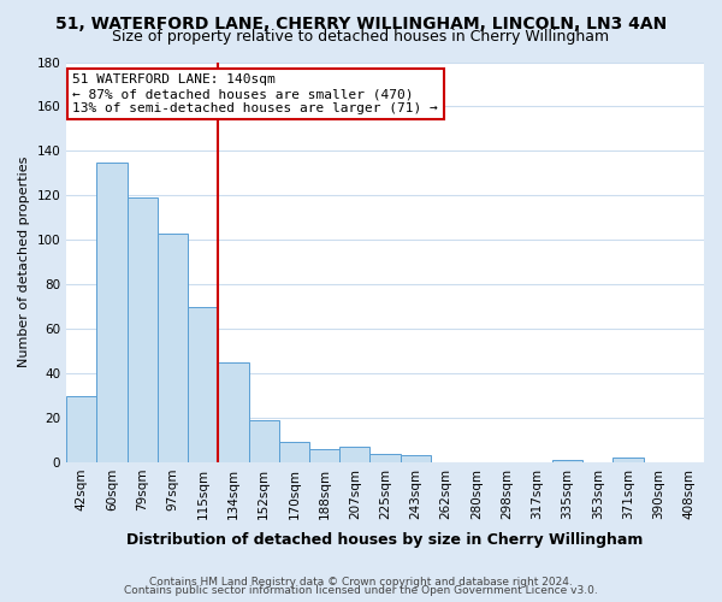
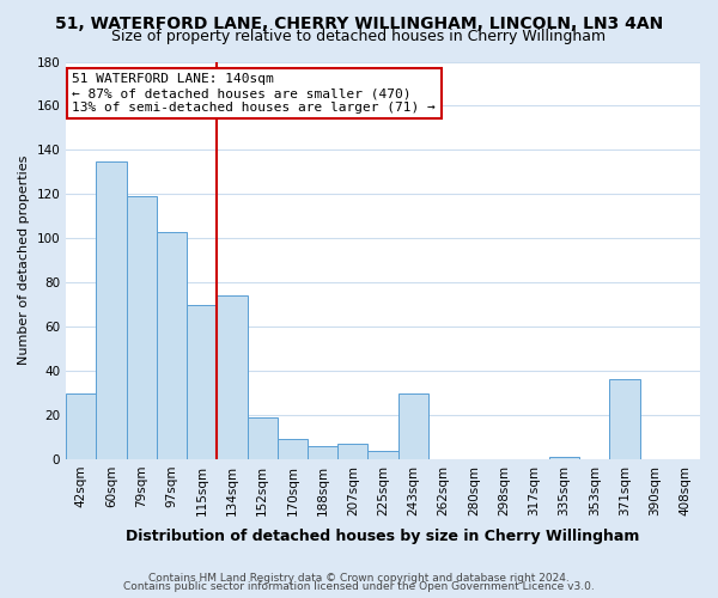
134sqm: 45 -> 74
243sqm: 3 -> 30
371sqm: 2 -> 36
